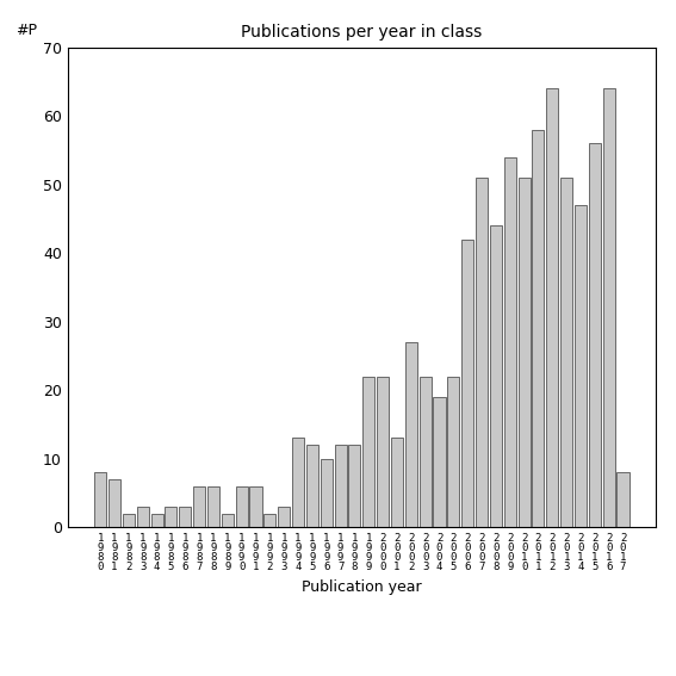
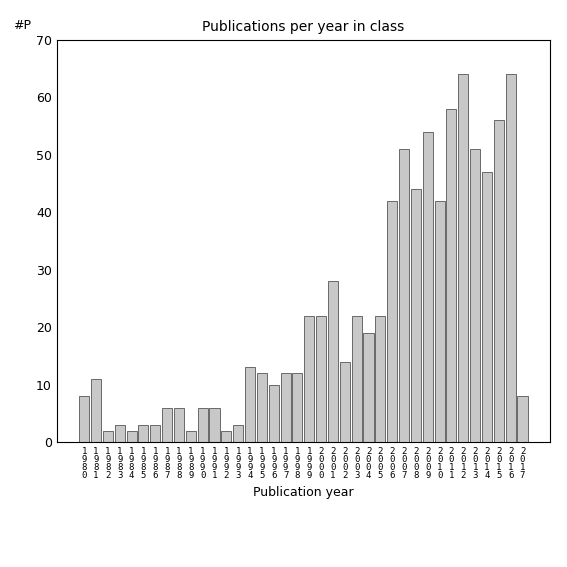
1 9 8 1: 7 -> 11
2 0 0 1: 13 -> 28
2 0 0 2: 27 -> 14
2 0 1 0: 51 -> 42
